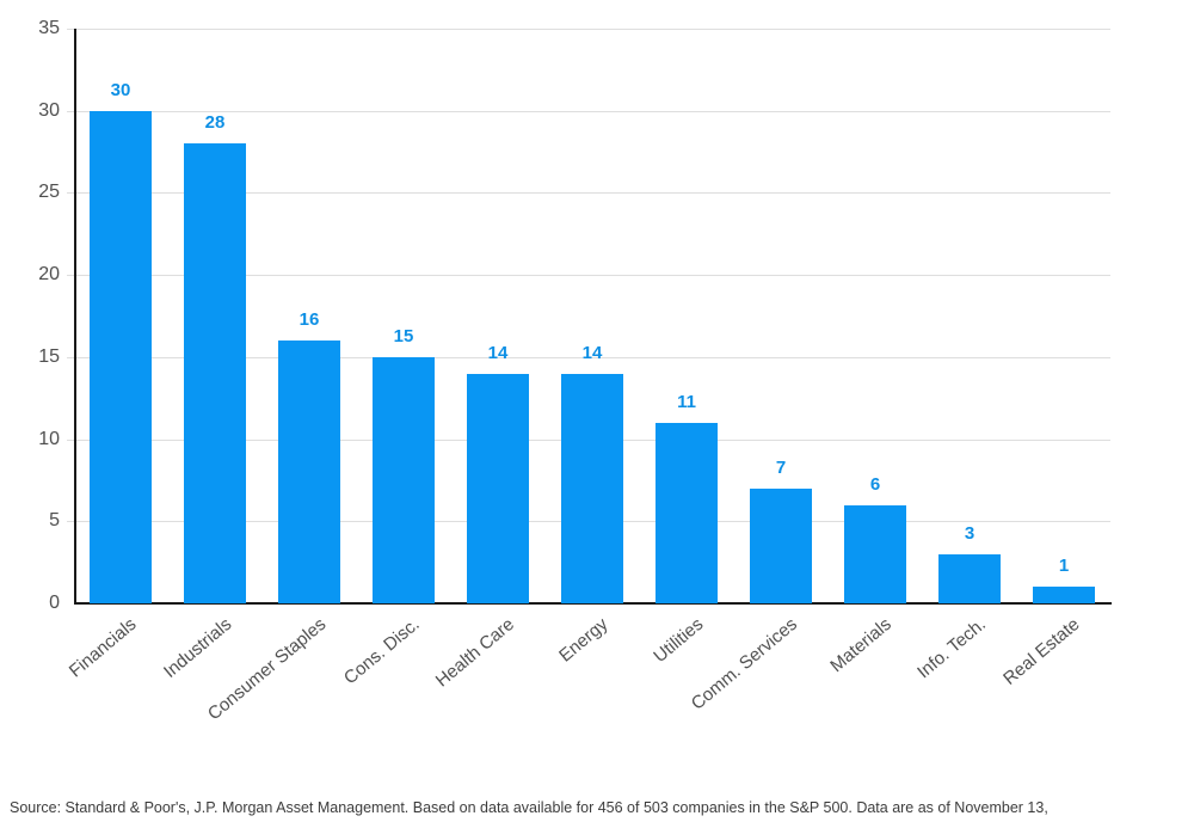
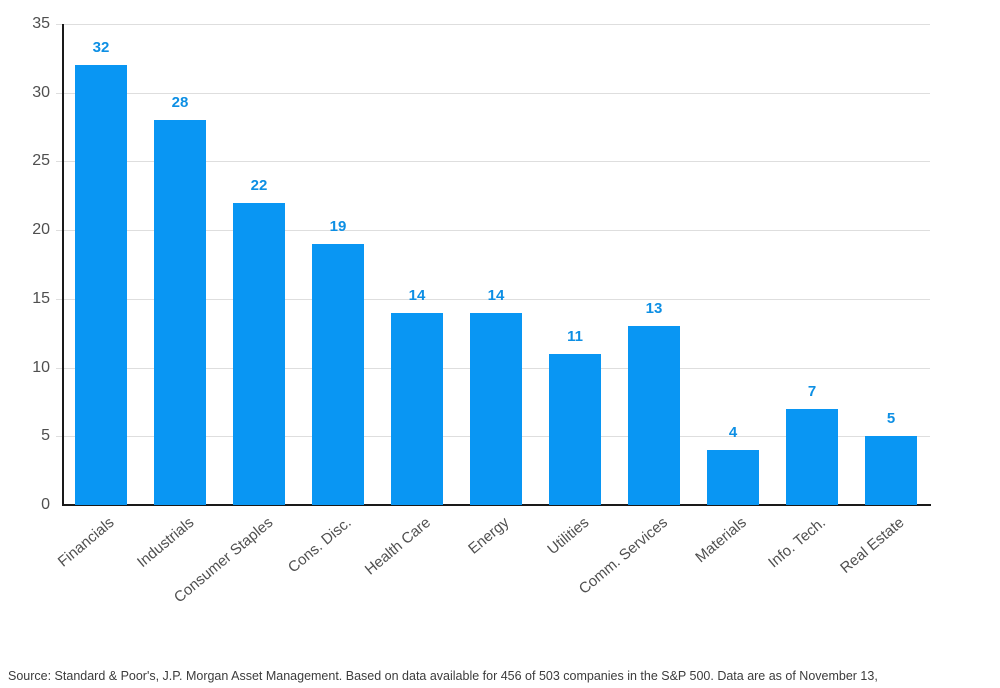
Financials: 30 -> 32
Consumer Staples: 16 -> 22
Cons. Disc.: 15 -> 19
Comm. Services: 7 -> 13
Materials: 6 -> 4
Info. Tech.: 3 -> 7
Real Estate: 1 -> 5
